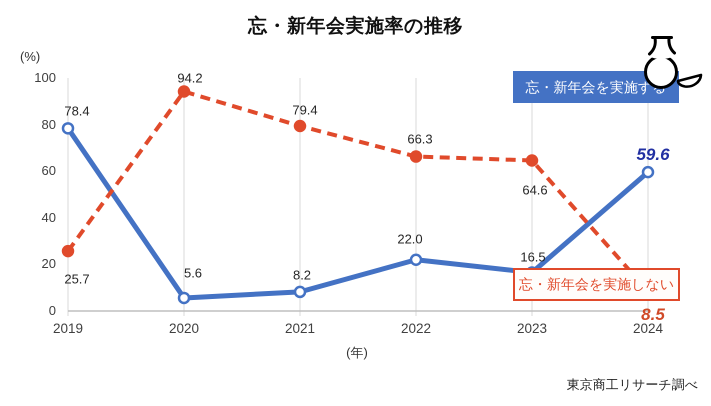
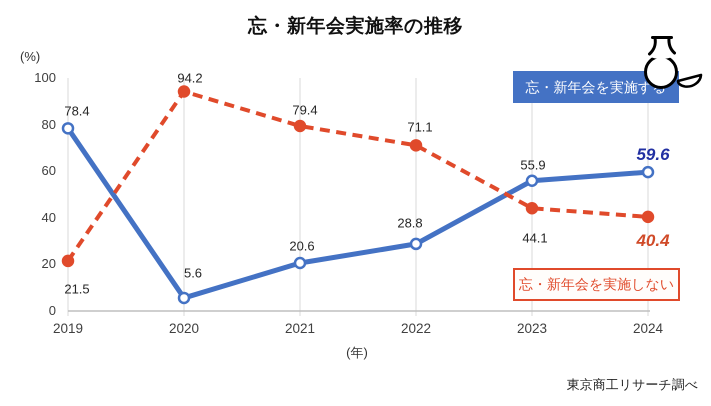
忘・新年会を実施しない/2019: 25.7 -> 21.5
忘・新年会を実施する/2021: 8.2 -> 20.6
忘・新年会を実施する/2022: 22.0 -> 28.8
忘・新年会を実施しない/2022: 66.3 -> 71.1
忘・新年会を実施する/2023: 16.5 -> 55.9
忘・新年会を実施しない/2023: 64.6 -> 44.1
忘・新年会を実施しない/2024: 8.5 -> 40.4
